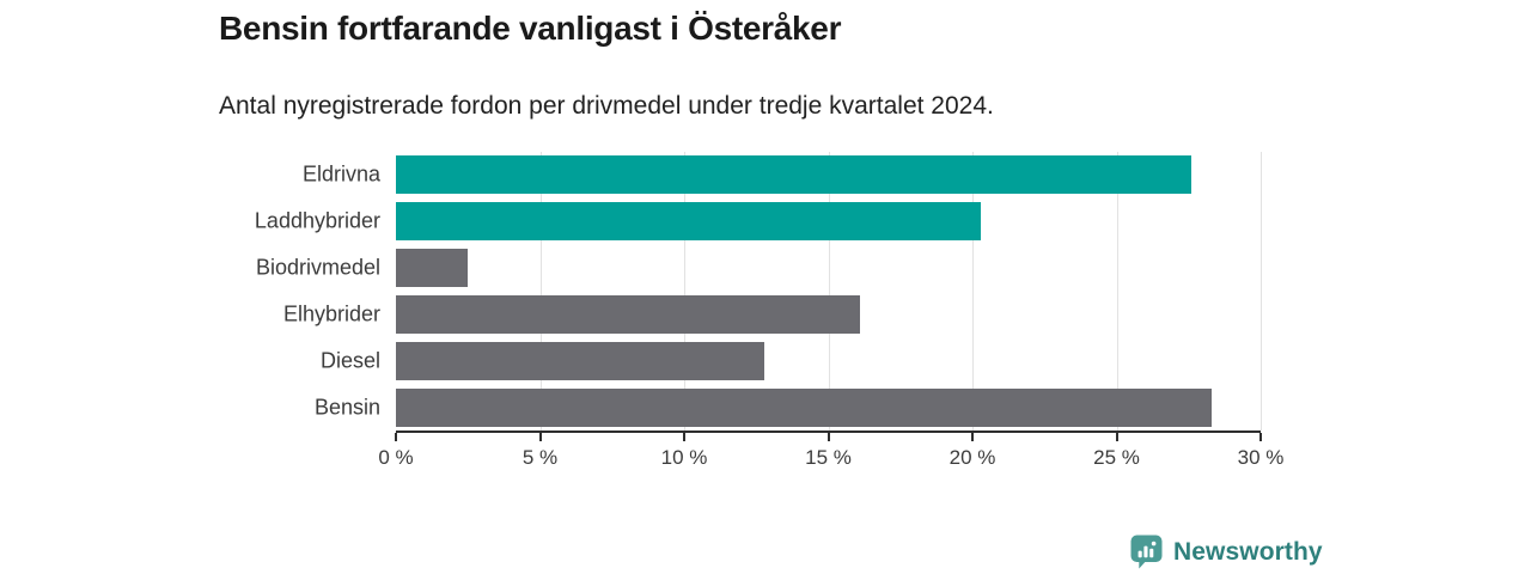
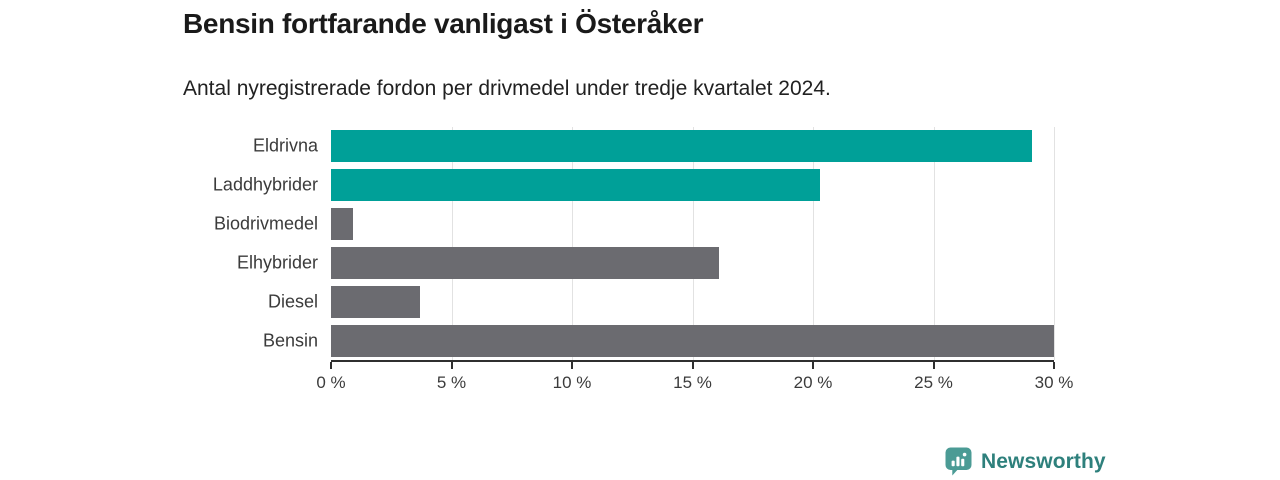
Eldrivna: 27.6% -> 29.1%
Biodrivmedel: 2.5% -> 0.9%
Diesel: 12.8% -> 3.7%
Bensin: 28.3% -> 30.0%
